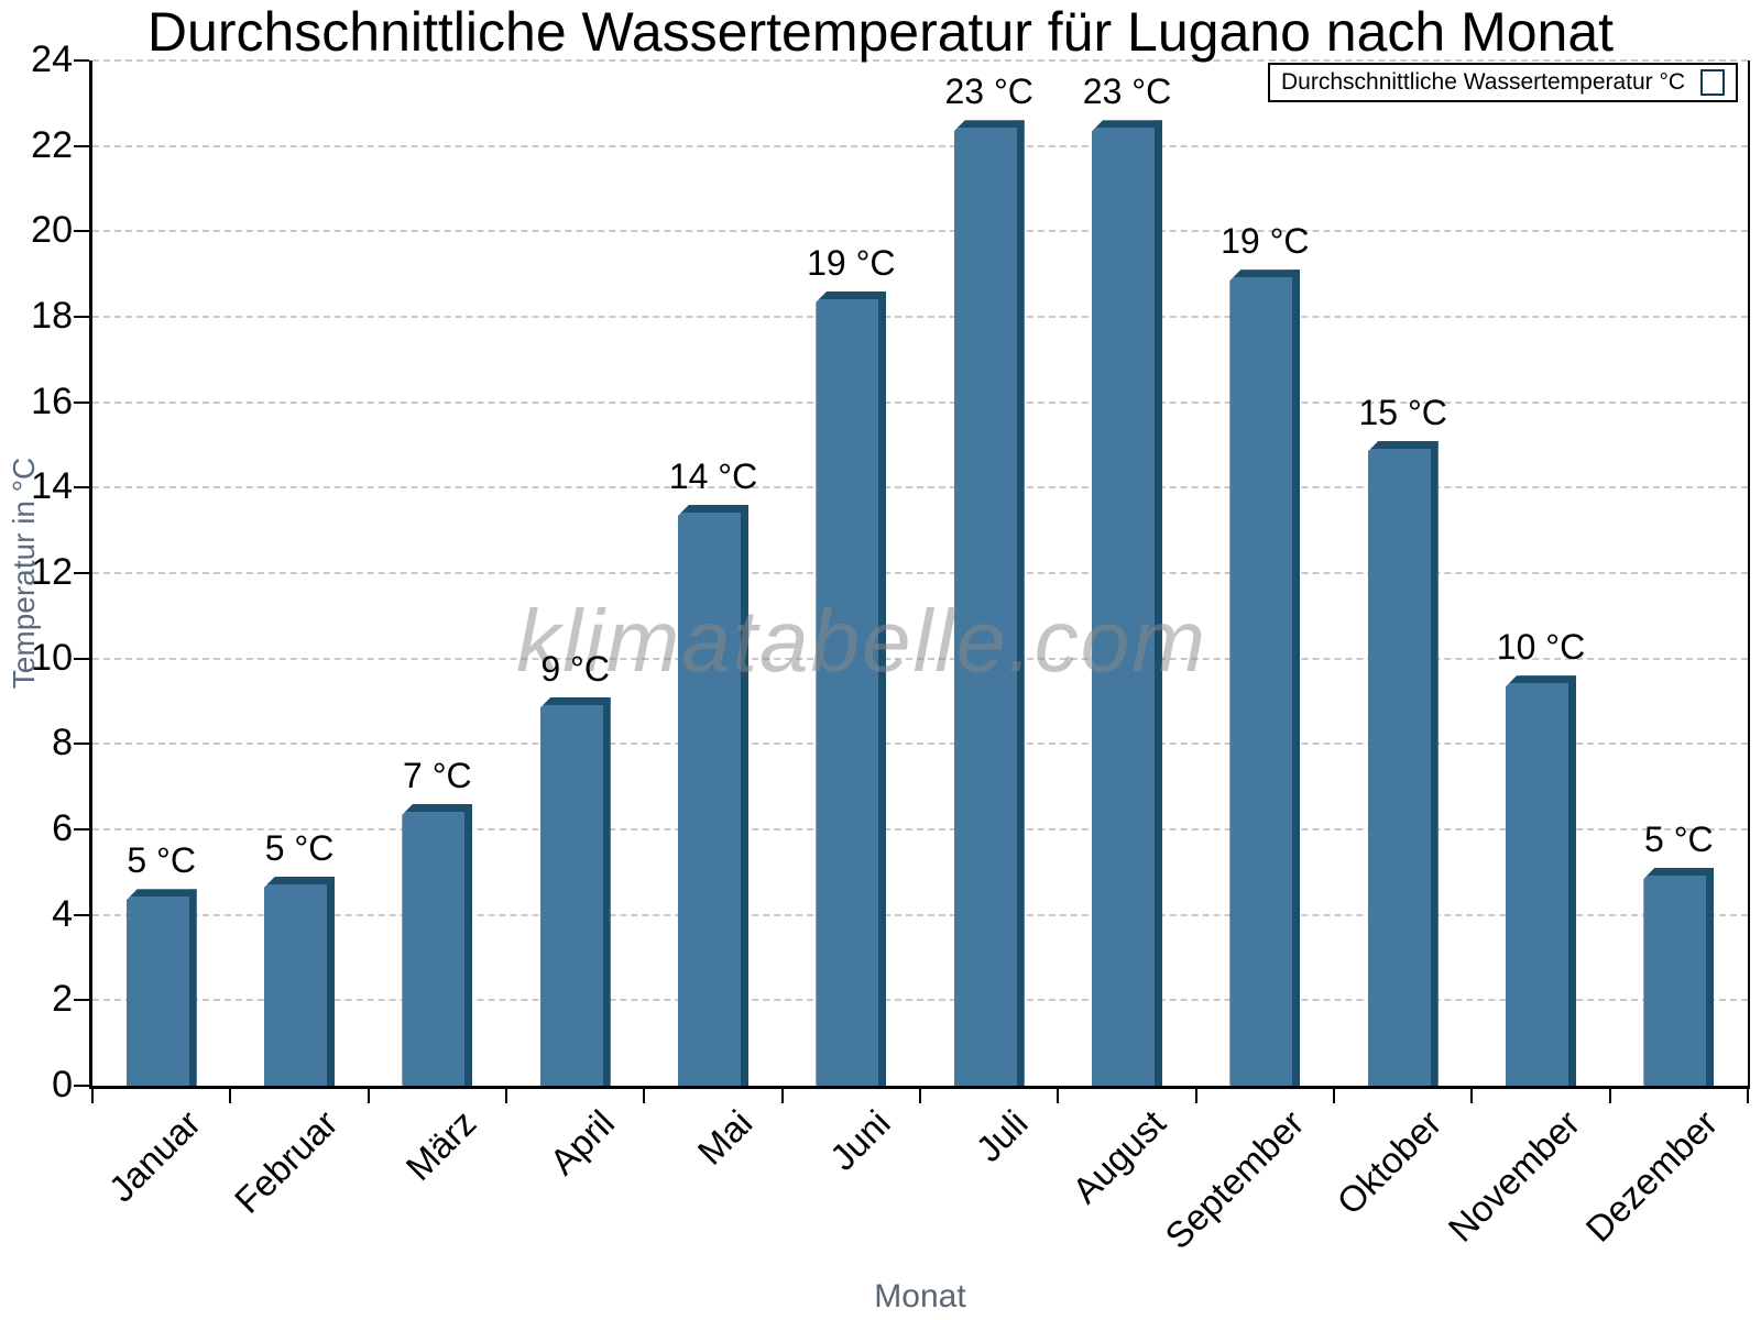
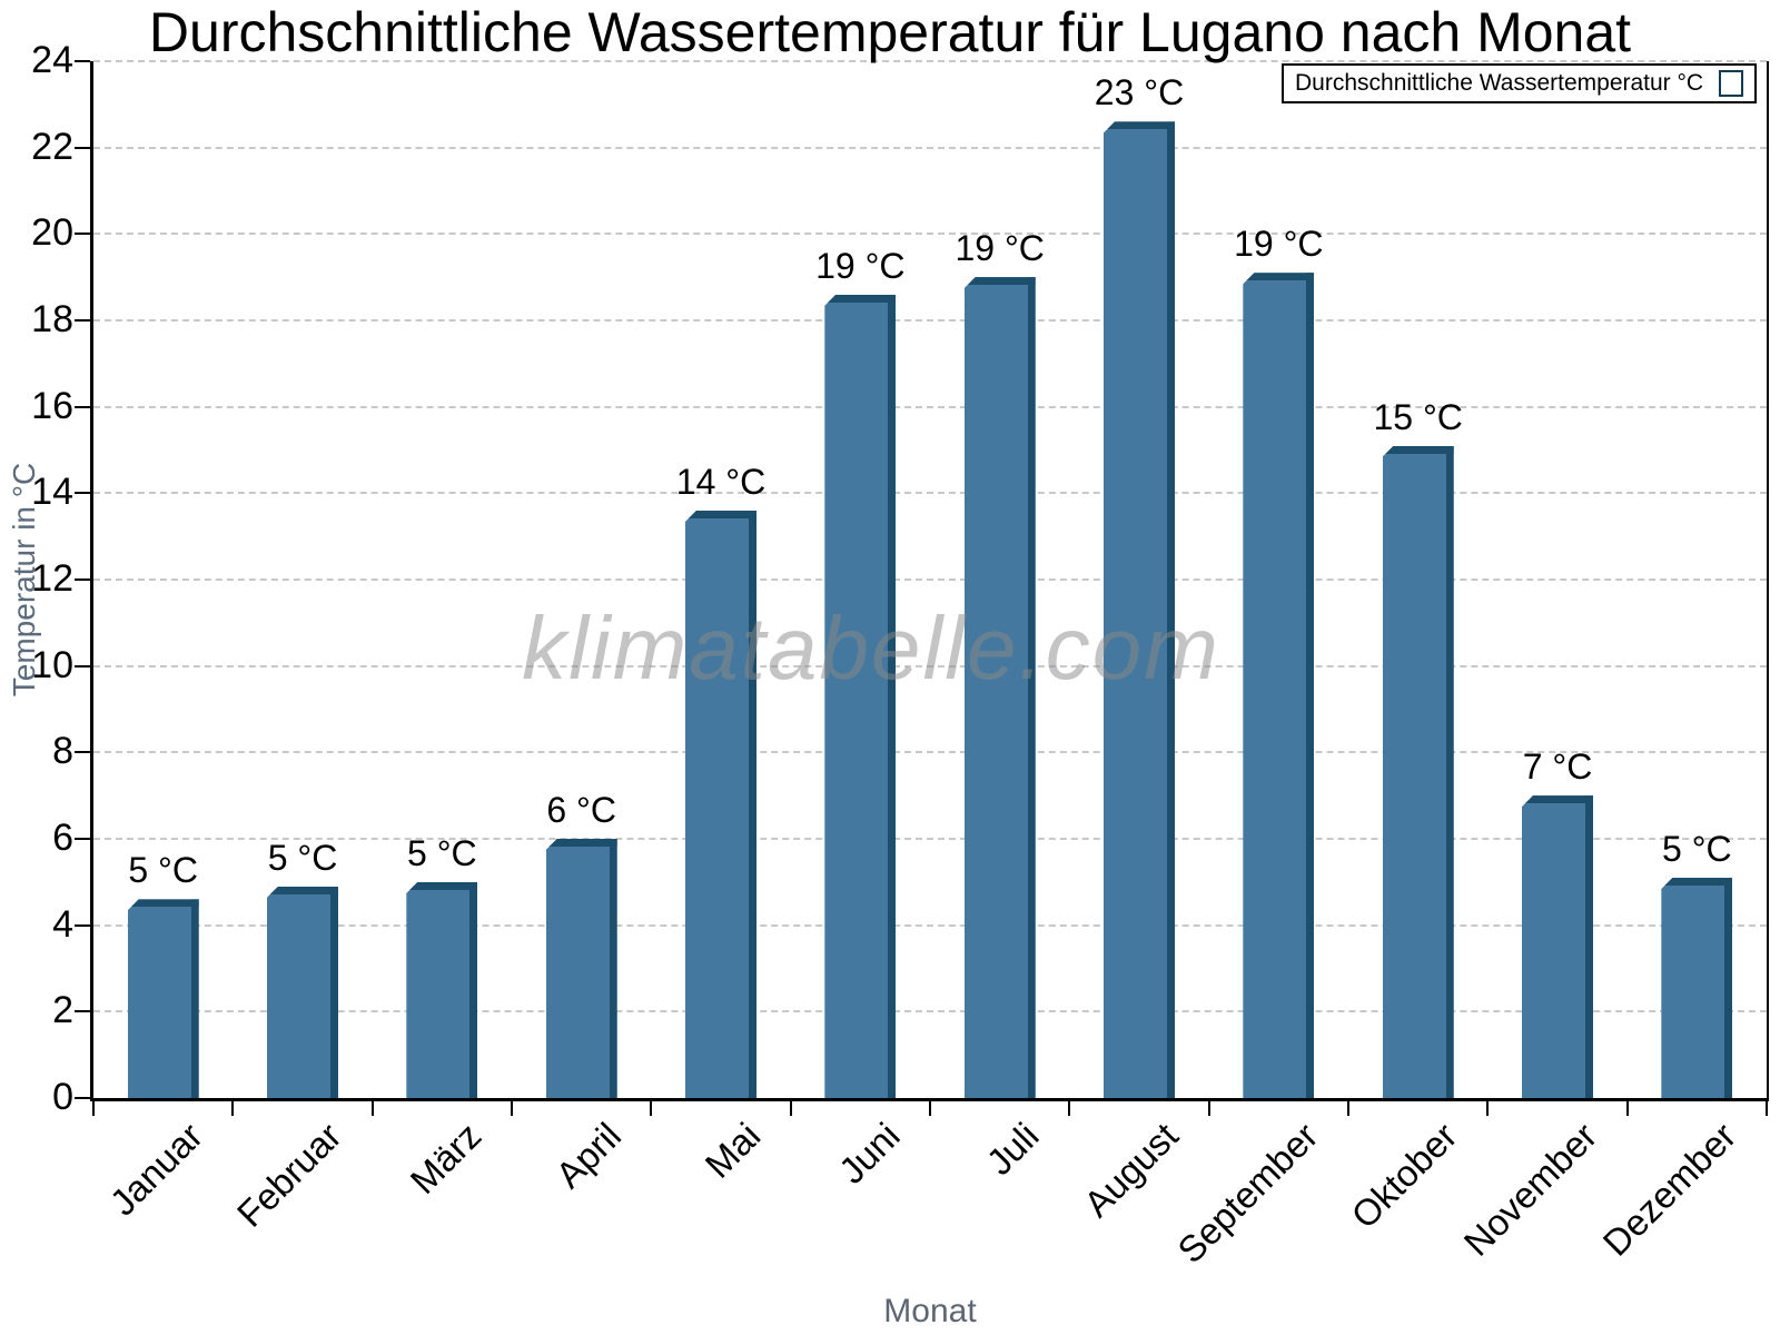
März: 7 -> 5
April: 9 -> 6
Juli: 23 -> 19
November: 10 -> 7
